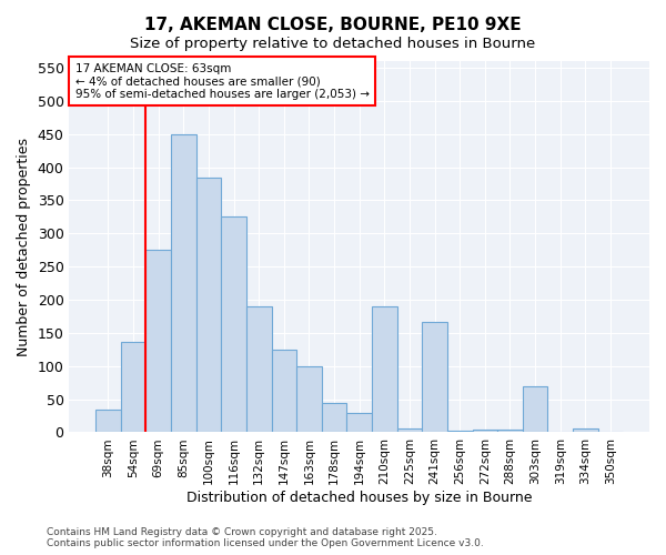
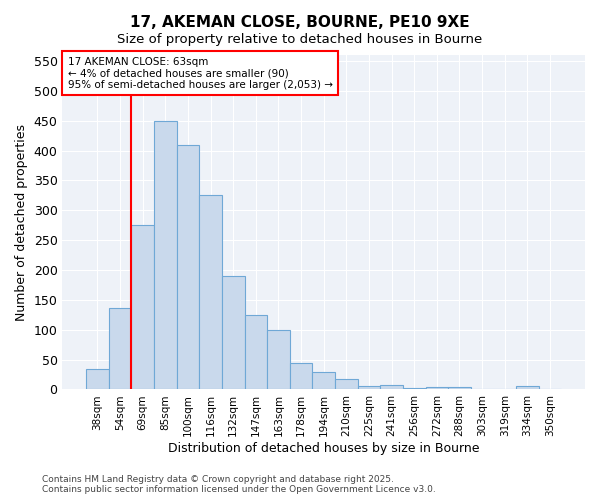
100sqm: 384 -> 410
210sqm: 190 -> 18
241sqm: 166 -> 8
303sqm: 70 -> 1
